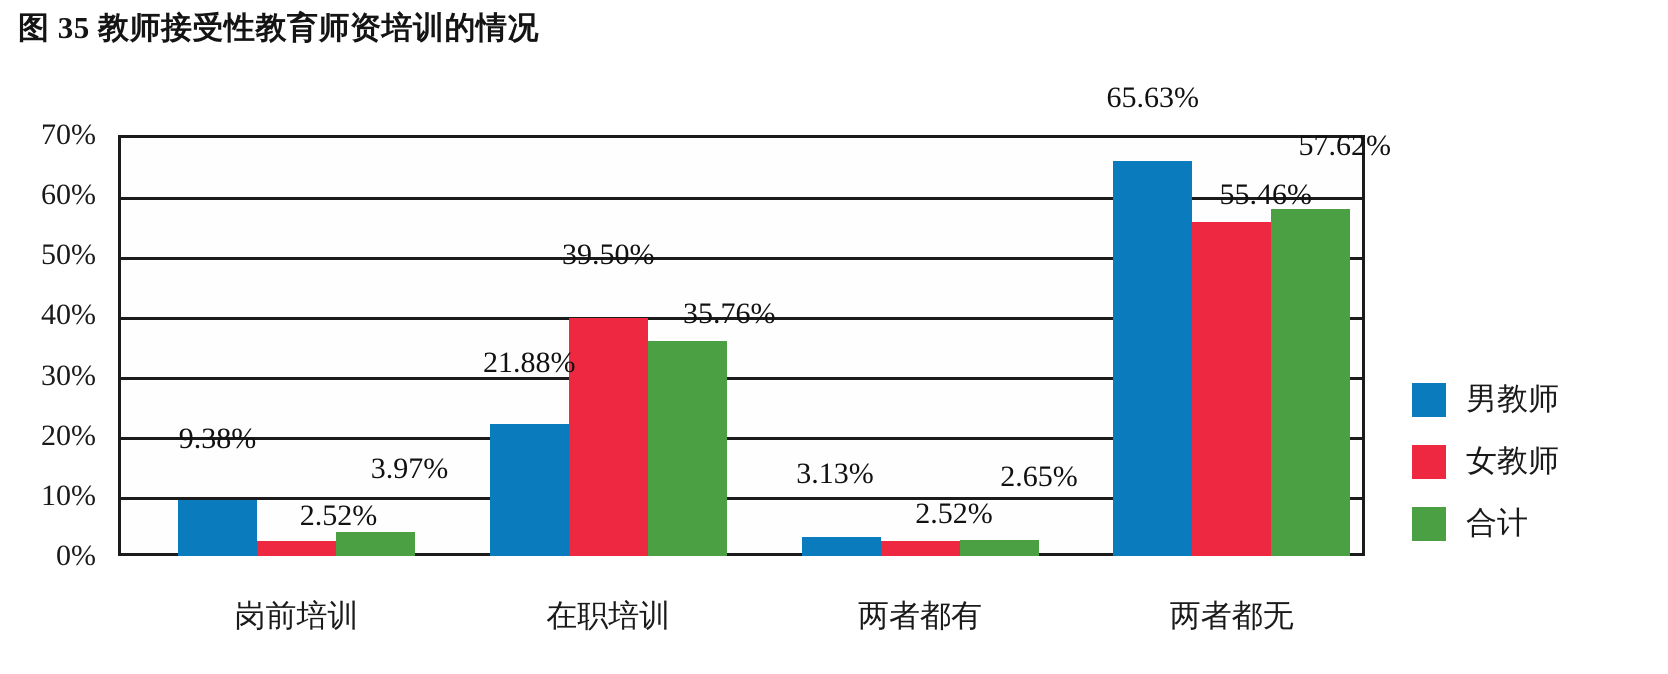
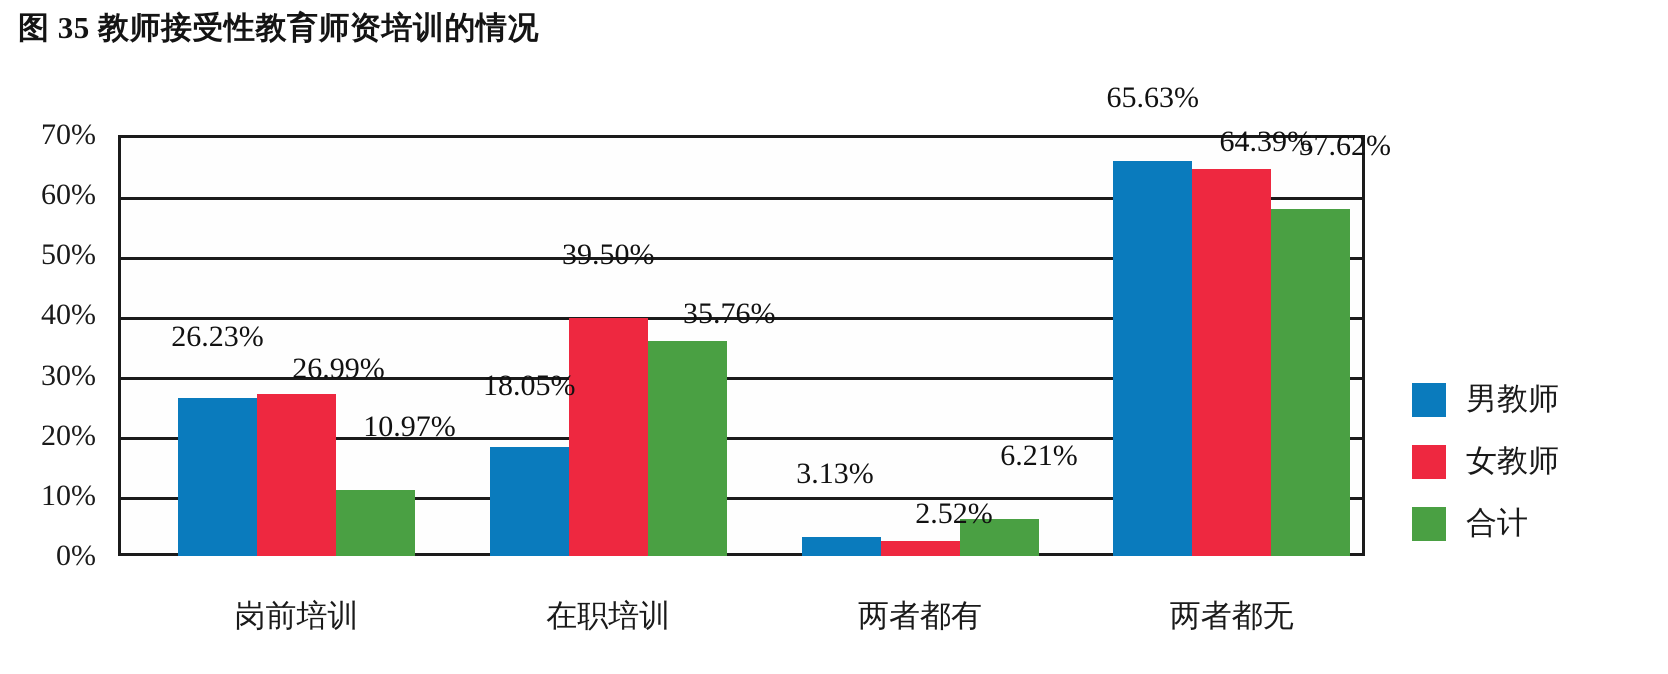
男教师/岗前培训: 9.38% -> 26.23%
女教师/岗前培训: 2.52% -> 26.99%
合计/岗前培训: 3.97% -> 10.97%
男教师/在职培训: 21.88% -> 18.05%
合计/两者都有: 2.65% -> 6.21%
女教师/两者都无: 55.46% -> 64.39%
